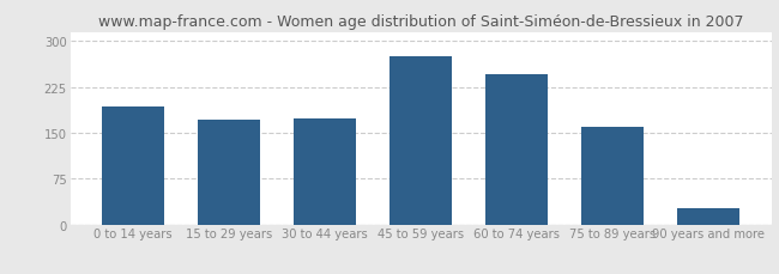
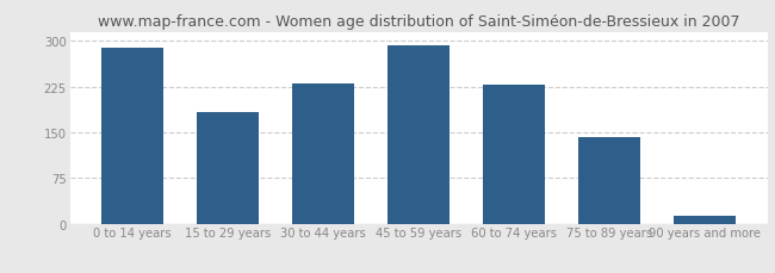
0 to 14 years: 192 -> 288
15 to 29 years: 172 -> 183
30 to 44 years: 174 -> 230
45 to 59 years: 276 -> 293
60 to 74 years: 246 -> 228
75 to 89 years: 160 -> 143
90 years and more: 26 -> 13
